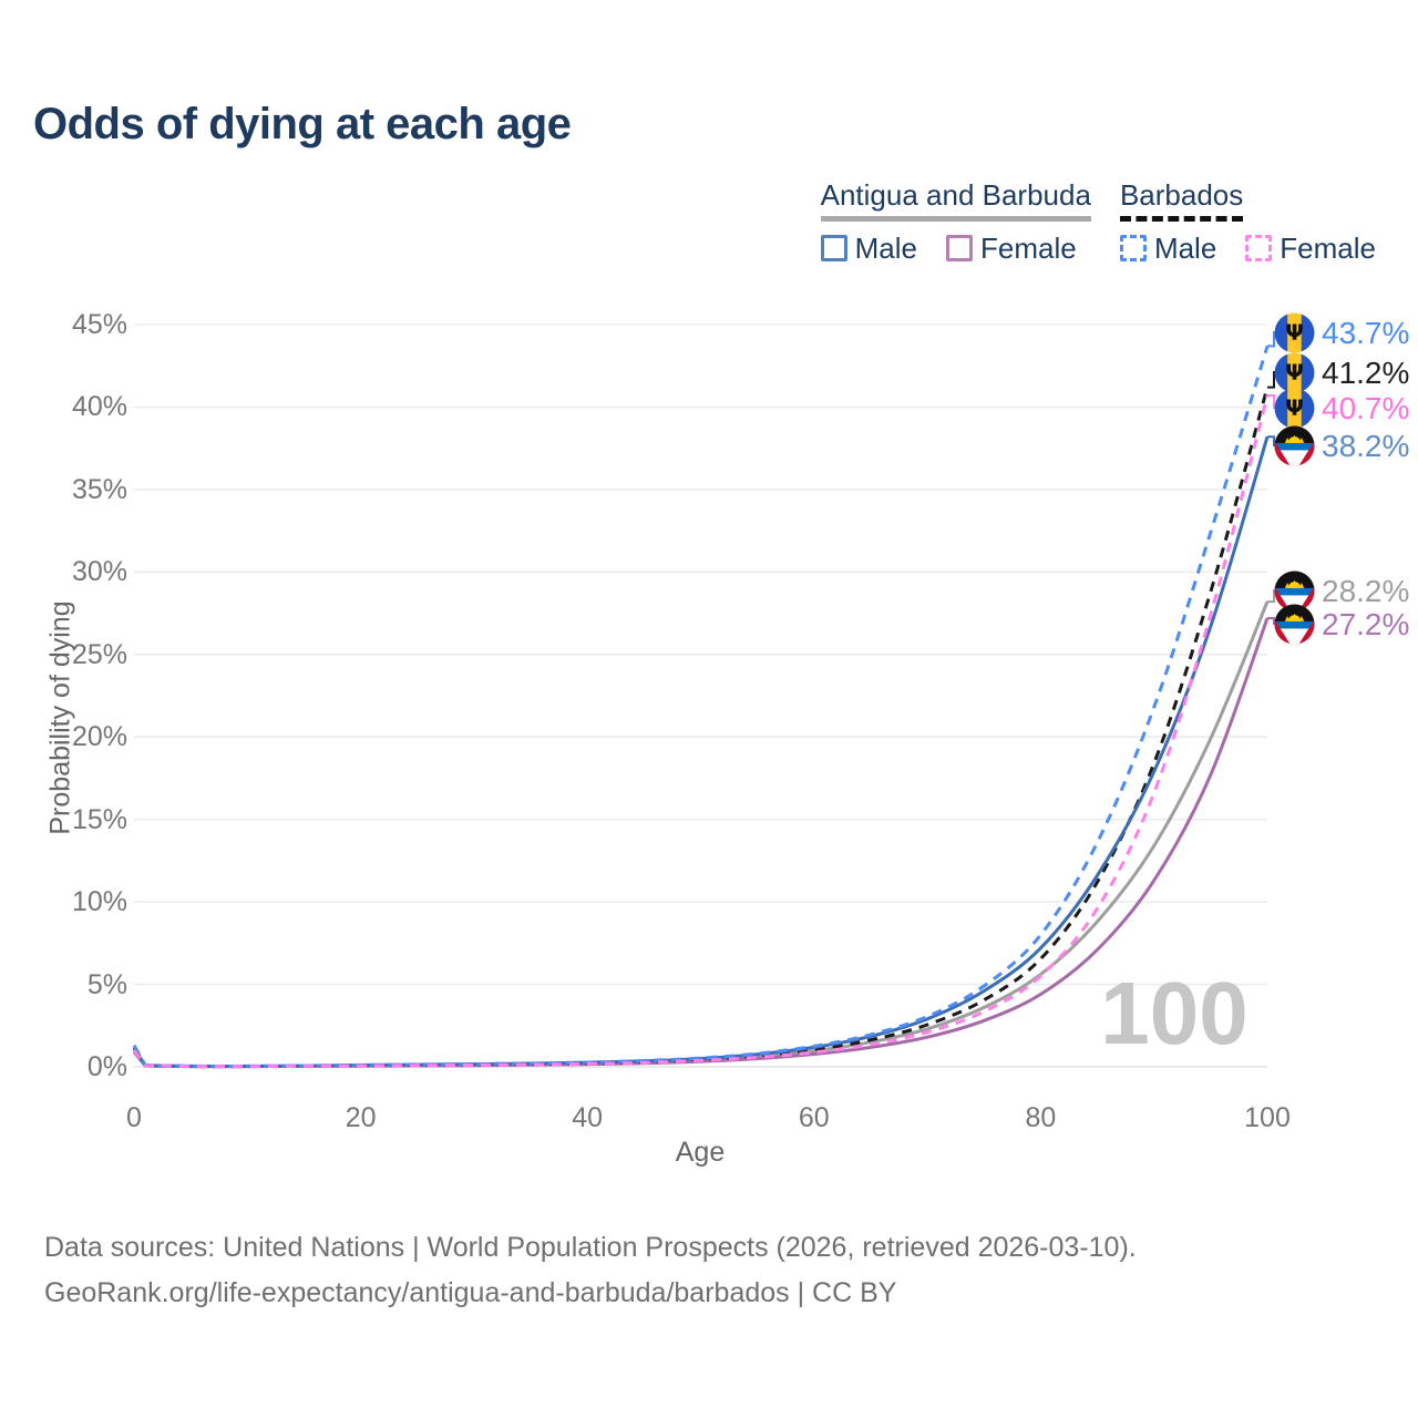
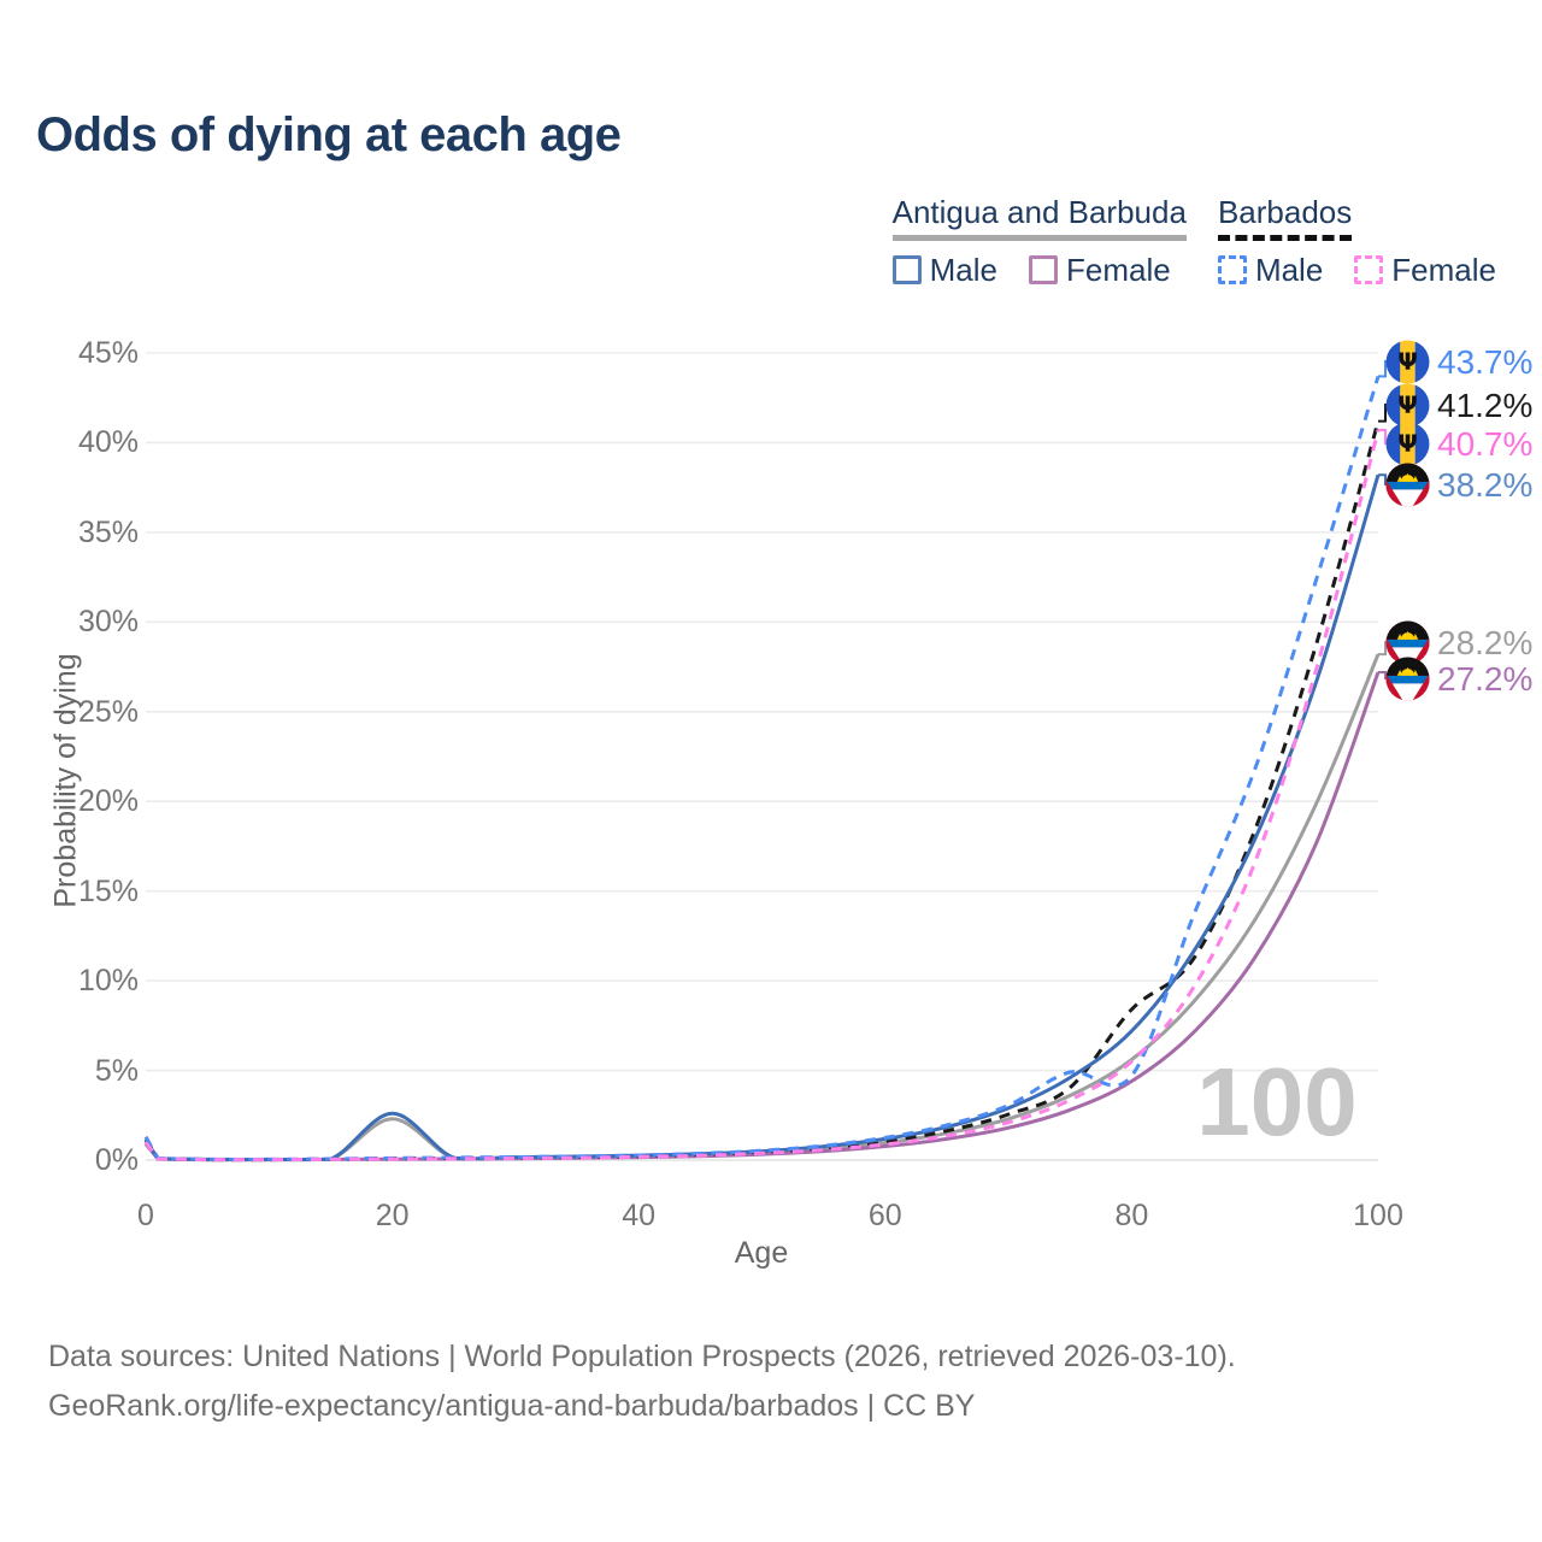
Antigua and Barbuda Male/20: 0.1% -> 2.6%
Antigua and Barbuda/20: 0.1% -> 2.3%
Barbados Male/80: 8.0% -> 4.7%
Barbados/80: 6.5% -> 8.4%
